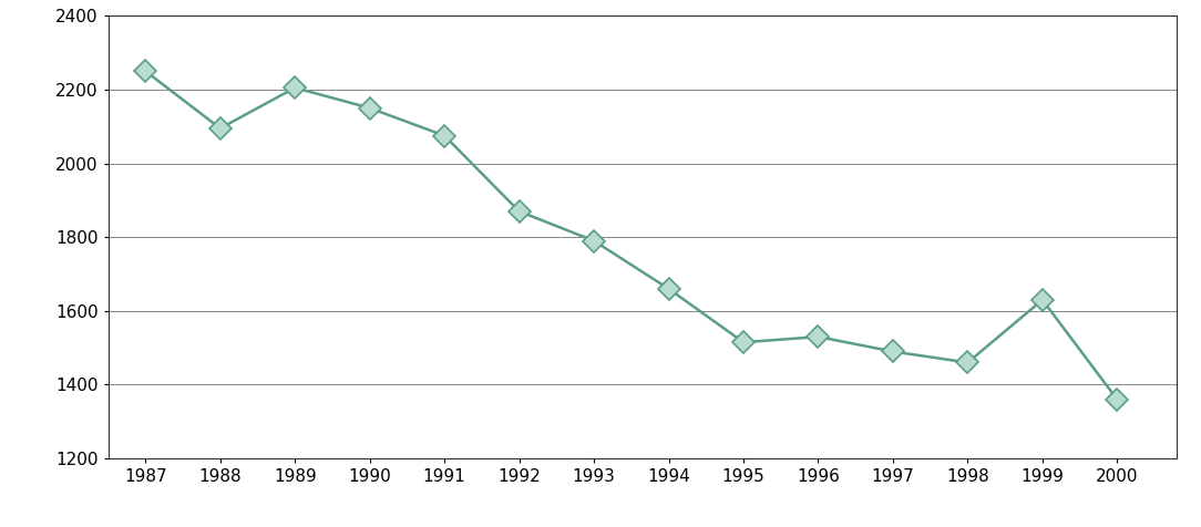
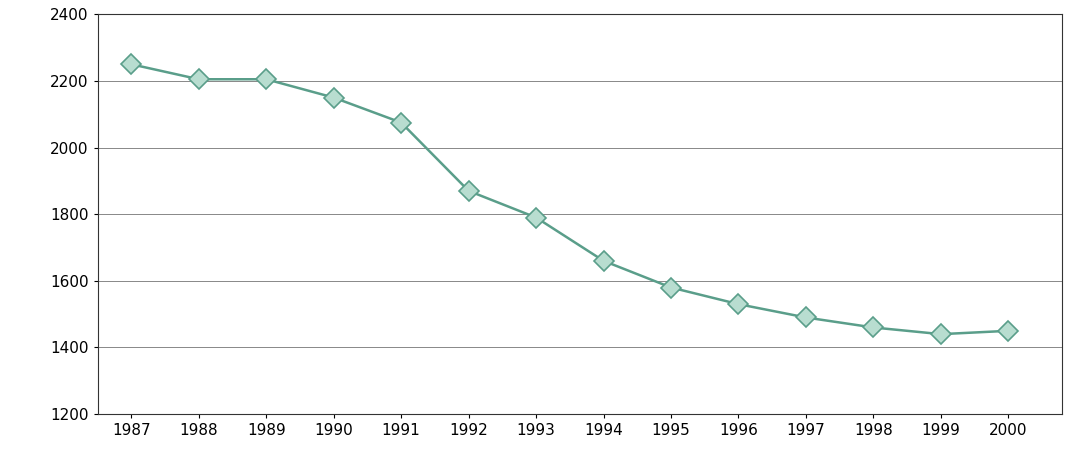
1988: 2095 -> 2205
1995: 1515 -> 1580
1999: 1630 -> 1440
2000: 1360 -> 1450
